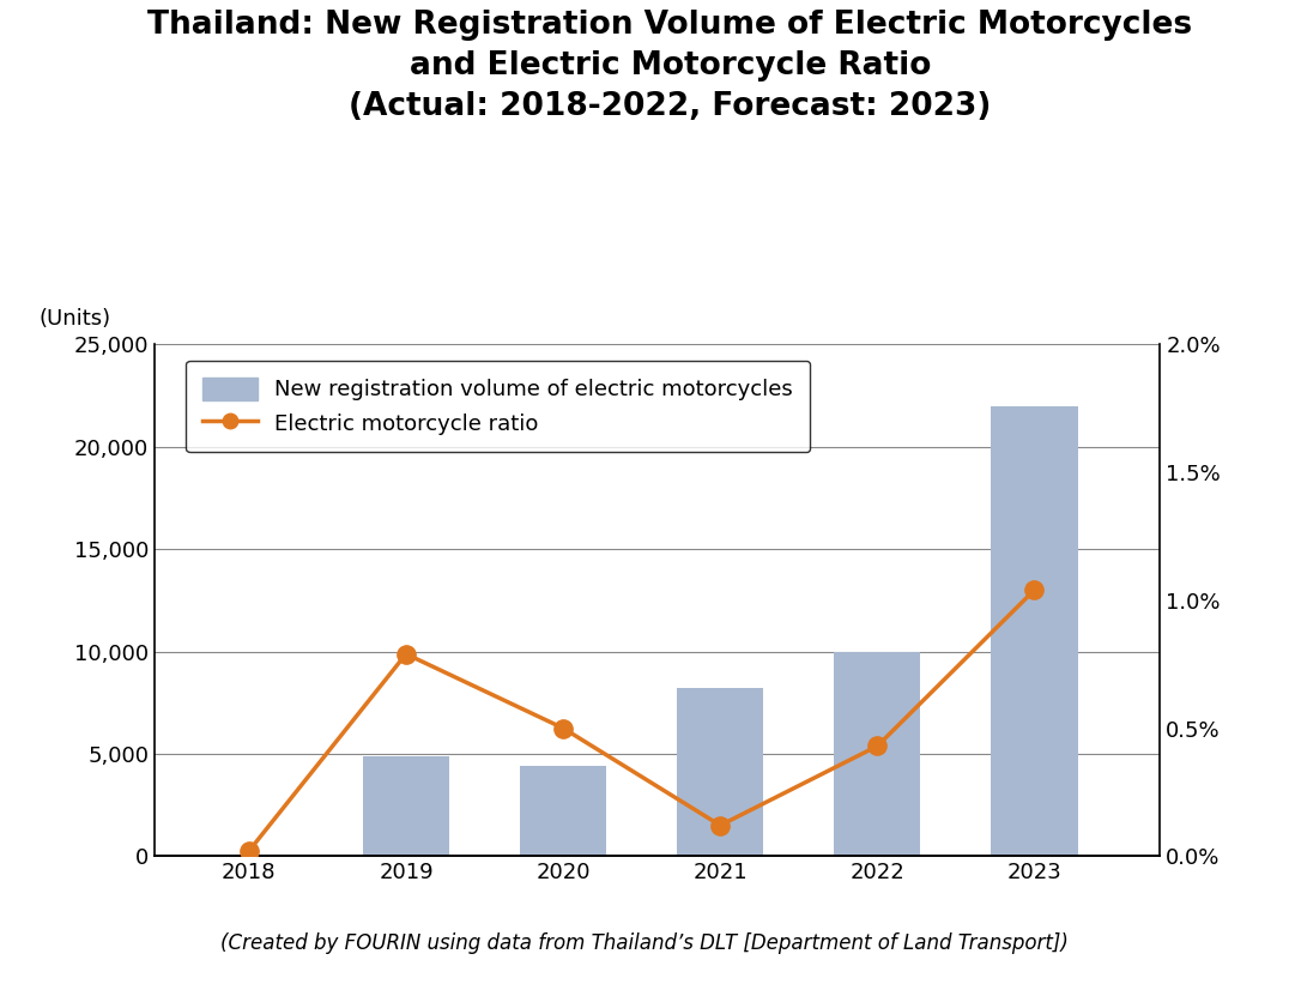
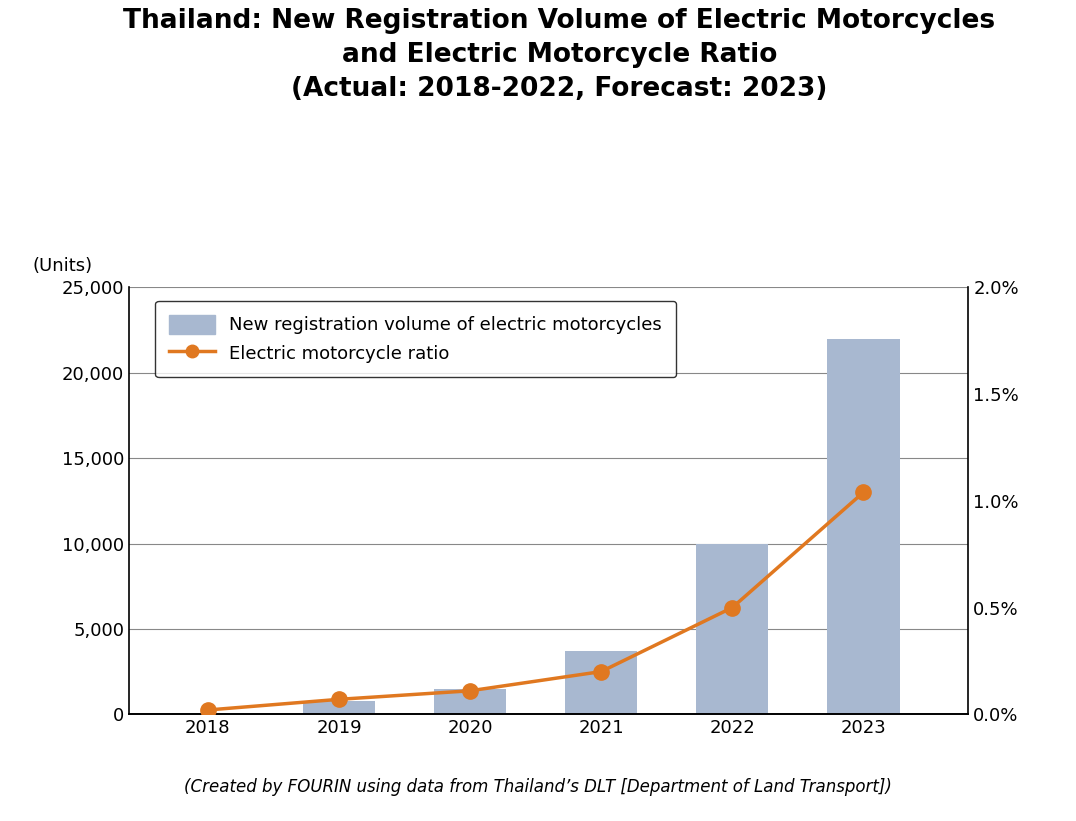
New registration volume of electric motorcycles/2019: 4,900 -> 800
Electric motorcycle ratio/2019: 0.79% -> 0.07%
New registration volume of electric motorcycles/2020: 4,400 -> 1,500
Electric motorcycle ratio/2020: 0.50% -> 0.11%
New registration volume of electric motorcycles/2021: 8,200 -> 3,700
Electric motorcycle ratio/2021: 0.12% -> 0.20%
Electric motorcycle ratio/2022: 0.43% -> 0.50%
